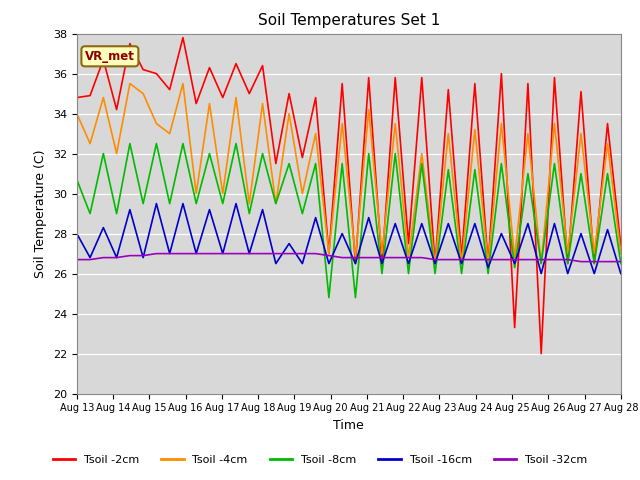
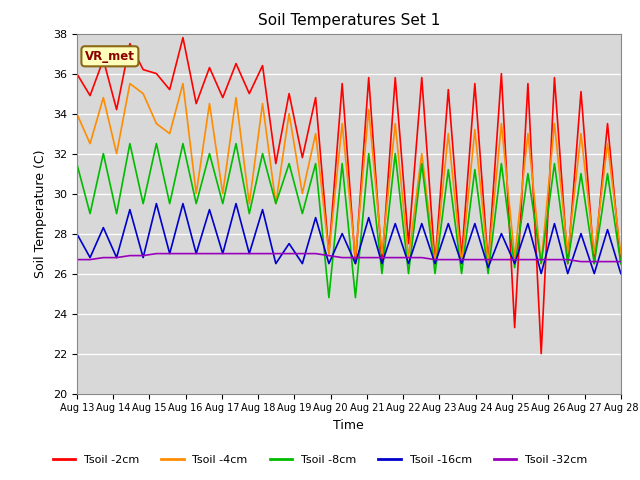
Tsoil -2cm/Aug 13: 34.8 -> 36.0
Tsoil -8cm/Aug 13: 30.7 -> 31.5
Tsoil -2cm/Aug 28: 27.4 -> 26.5
